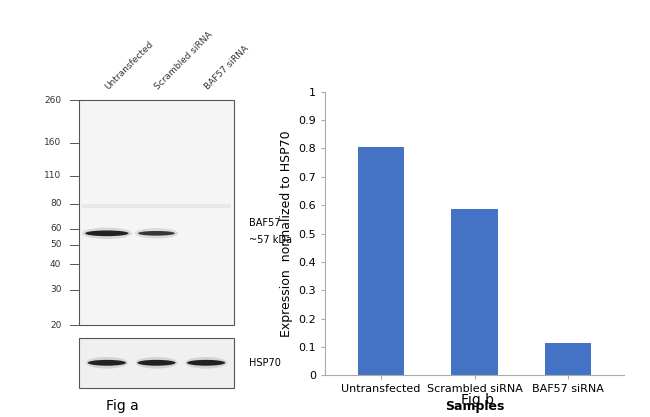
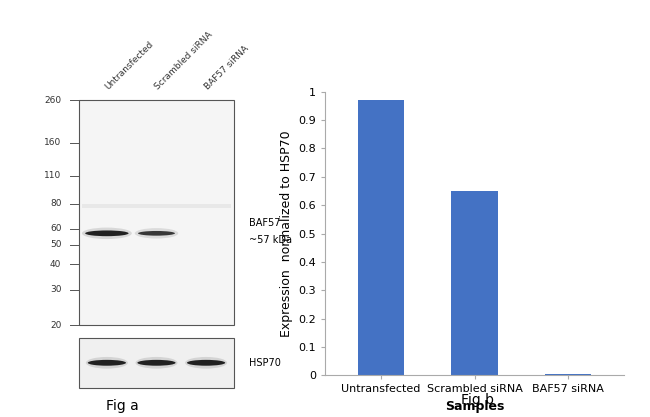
Untransfected: 0.805 -> 0.970
Scrambled siRNA: 0.585 -> 0.650
BAF57 siRNA: 0.115 -> 0.005
